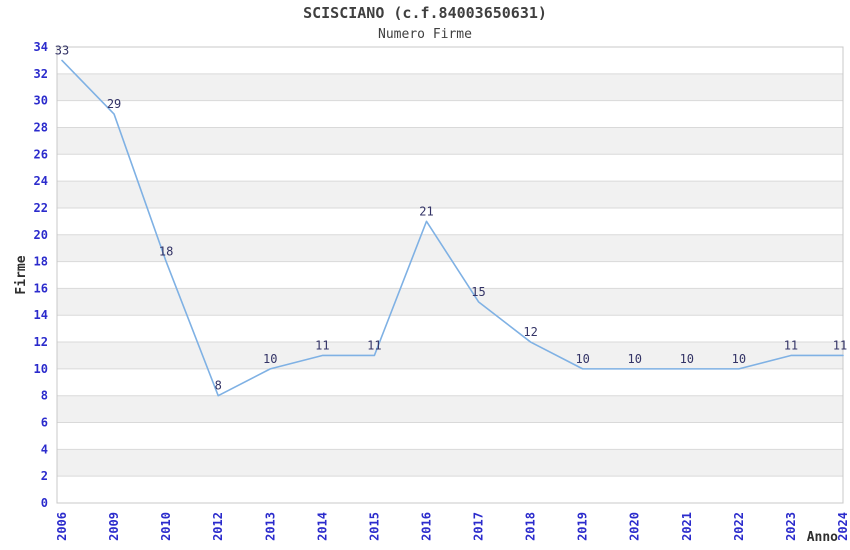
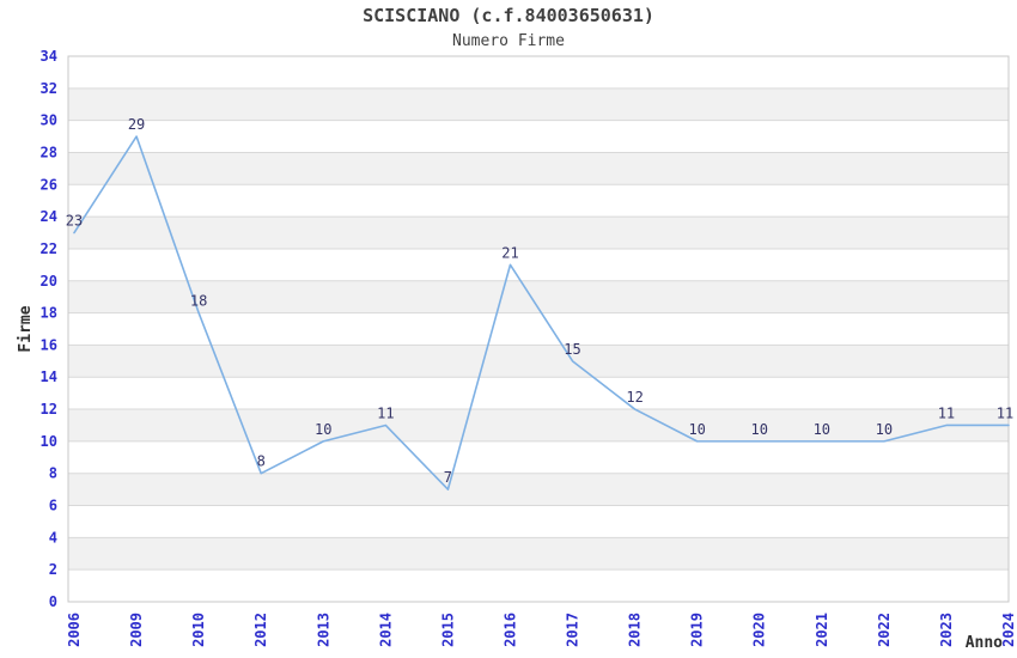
2006: 33 -> 23
2015: 11 -> 7
